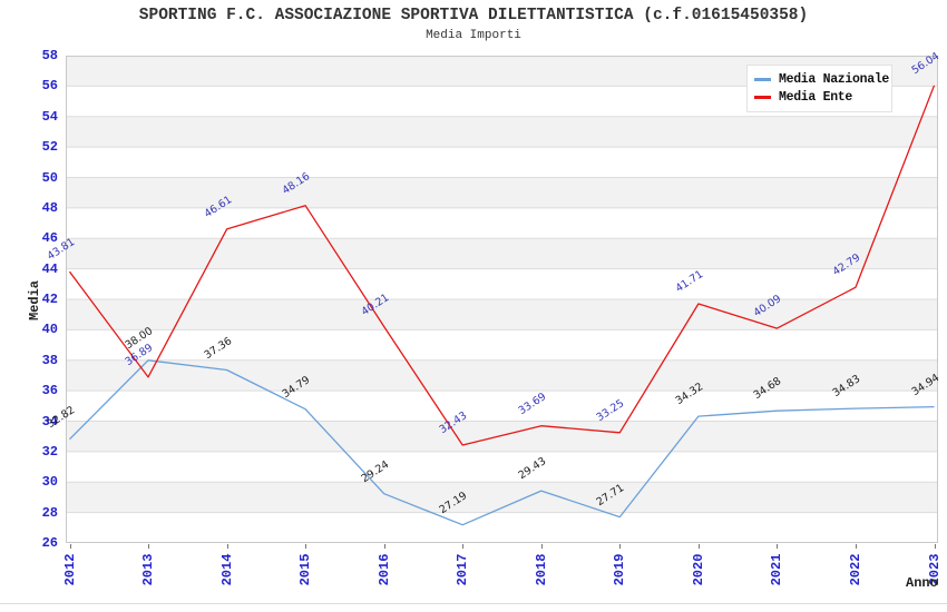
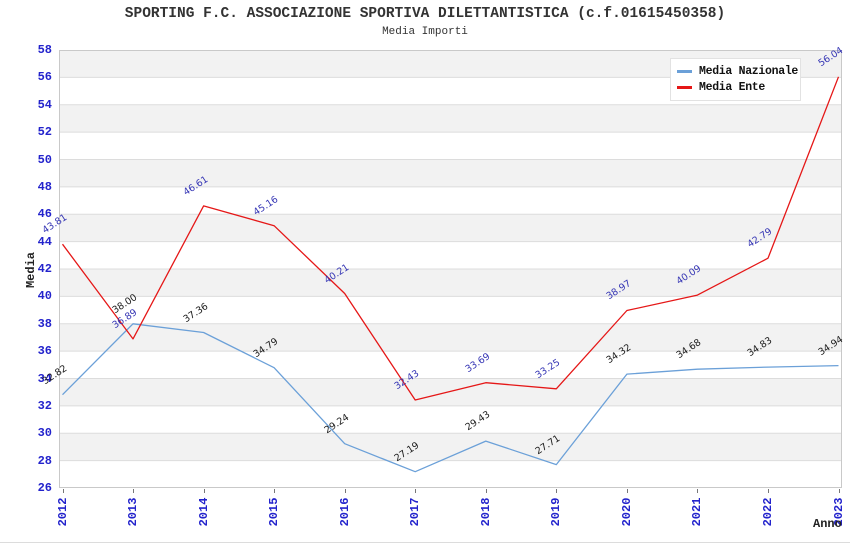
Media Ente/2015: 48.16 -> 45.16
Media Ente/2020: 41.71 -> 38.97
